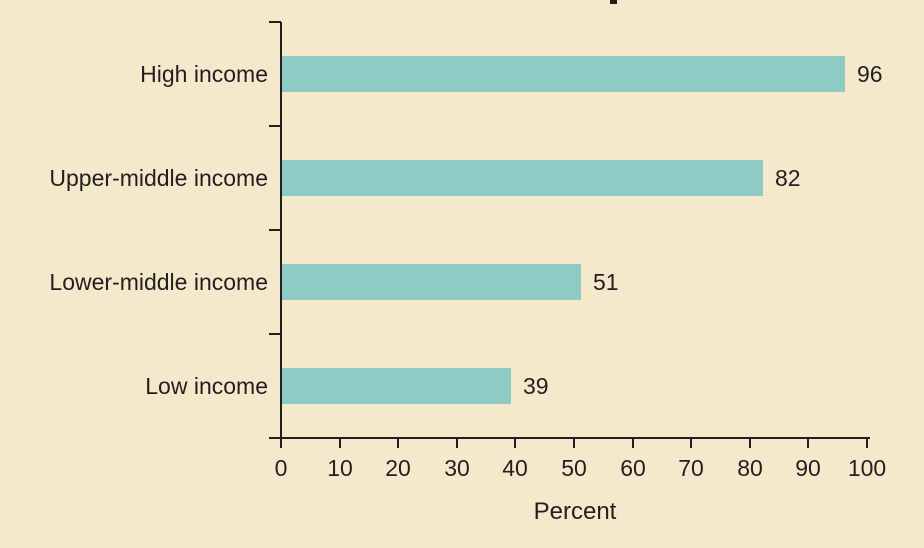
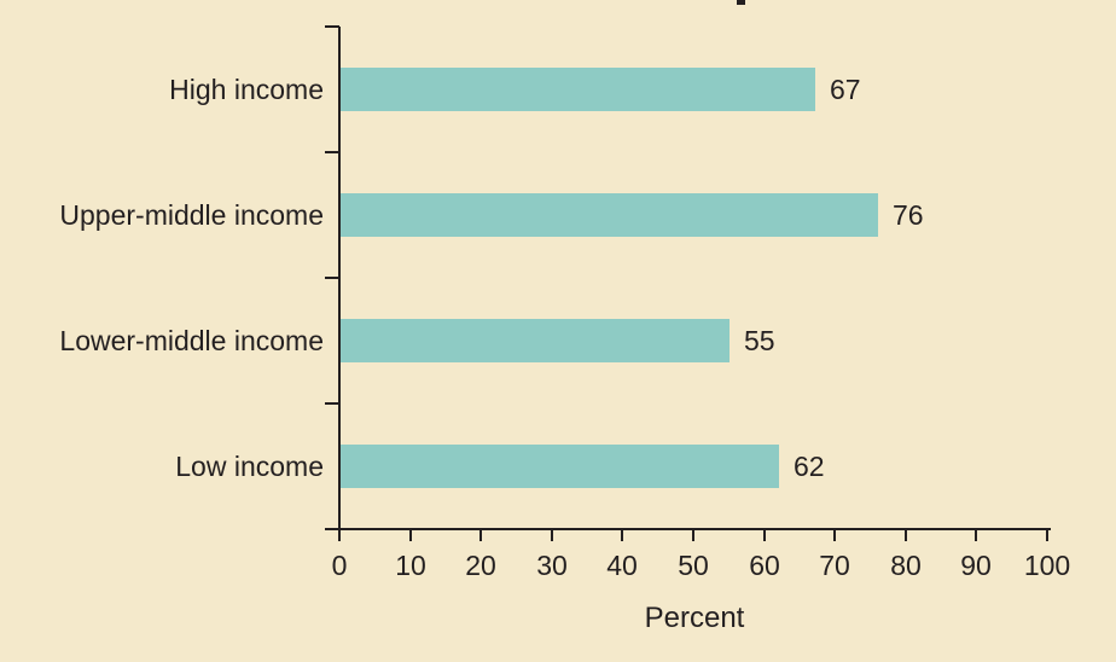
High income: 96 -> 67
Upper-middle income: 82 -> 76
Lower-middle income: 51 -> 55
Low income: 39 -> 62
